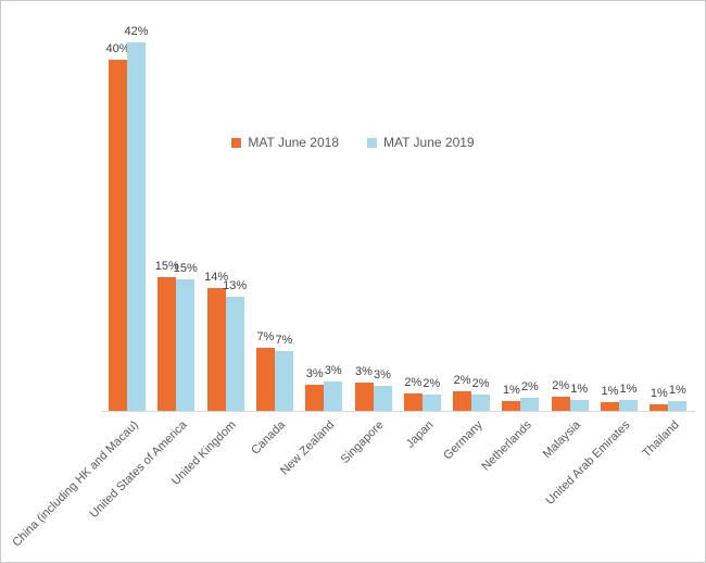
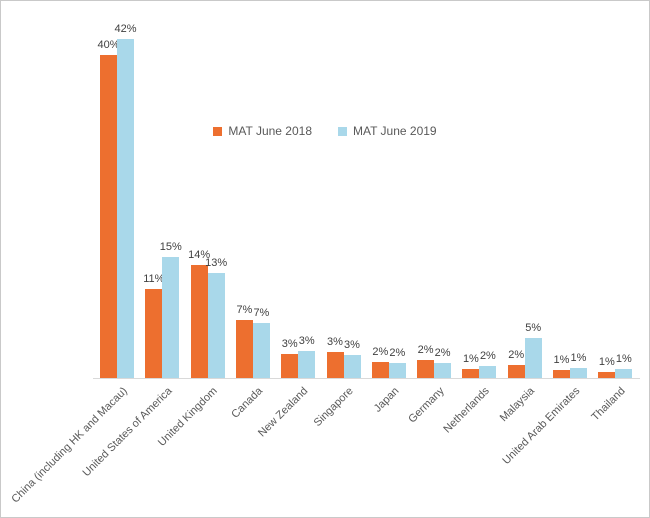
MAT June 2018/United States of America: 15% -> 11%
MAT June 2019/Malaysia: 1% -> 5%
